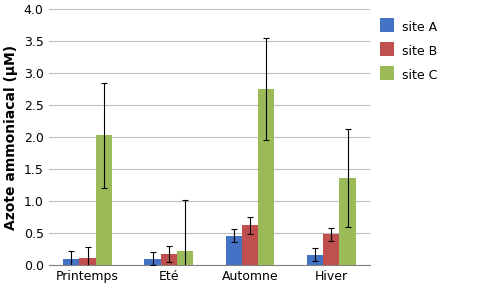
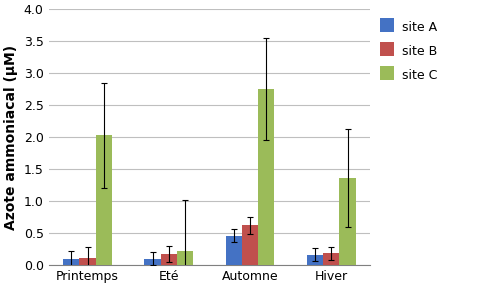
site B/Hiver: 0.48 -> 0.18
